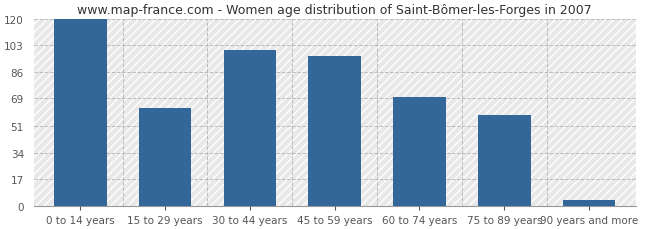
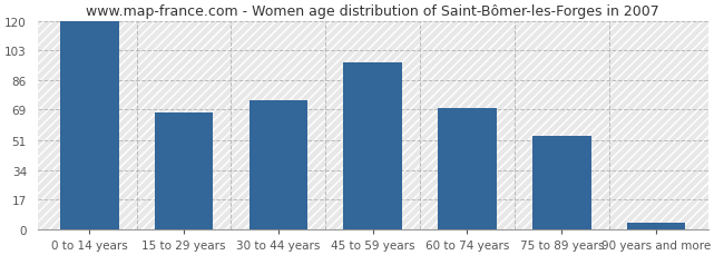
15 to 29 years: 63 -> 67
30 to 44 years: 100 -> 74
75 to 89 years: 58 -> 54
